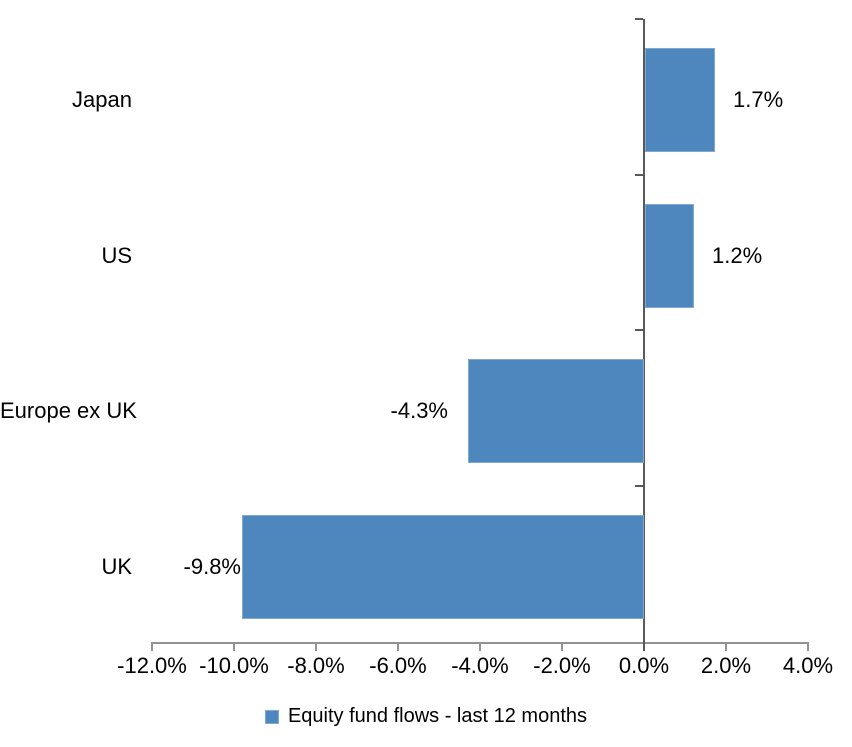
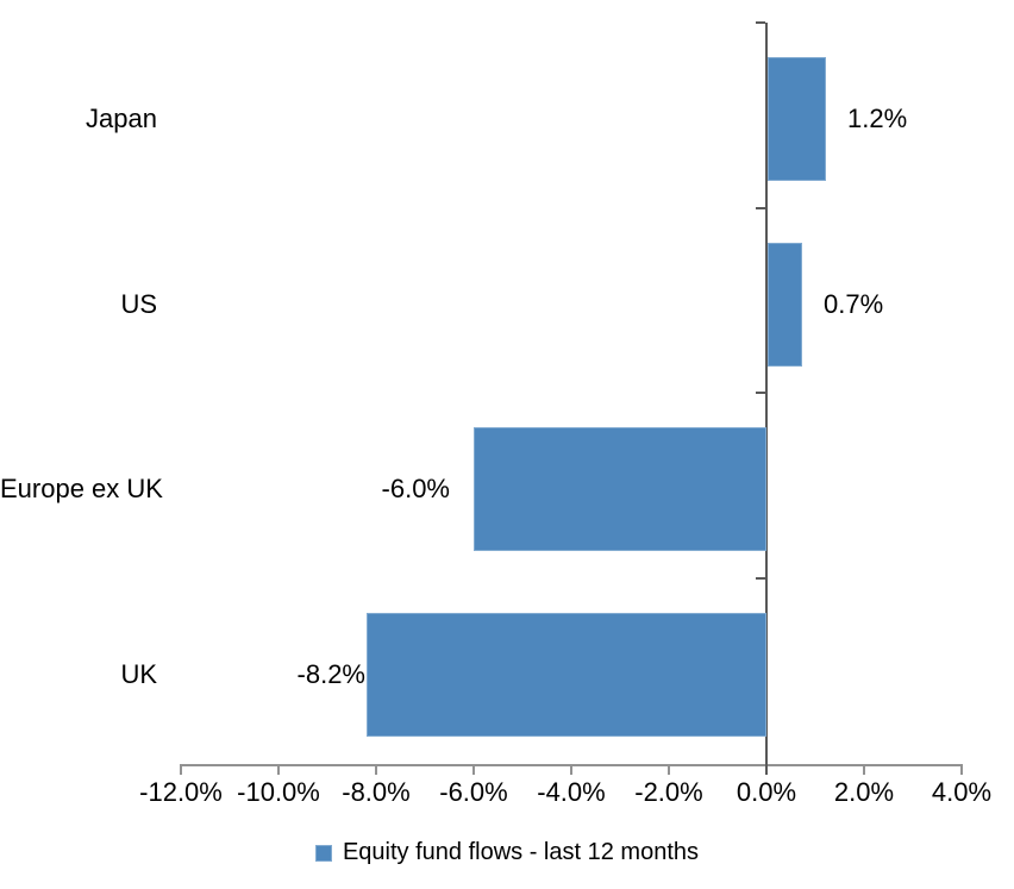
Japan: 1.7% -> 1.2%
US: 1.2% -> 0.7%
Europe ex UK: -4.3% -> -6.0%
UK: -9.8% -> -8.2%
